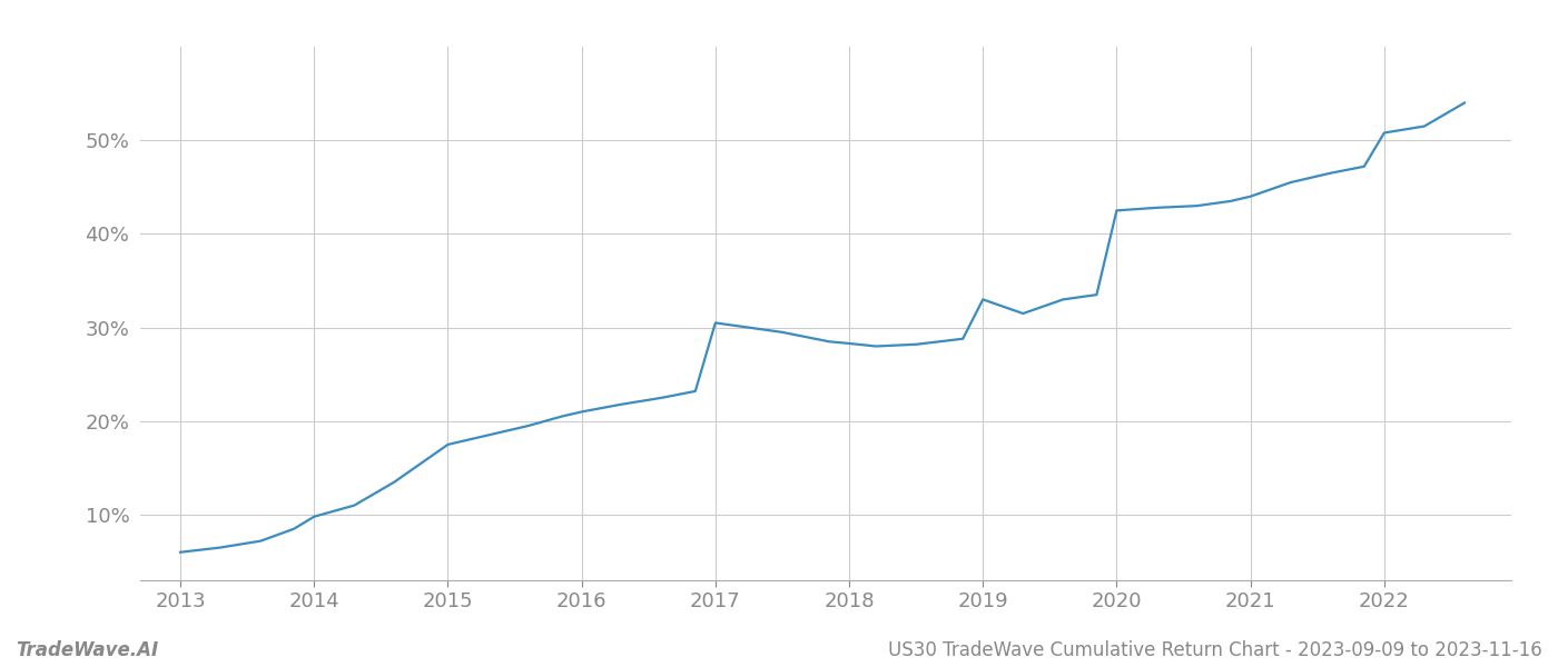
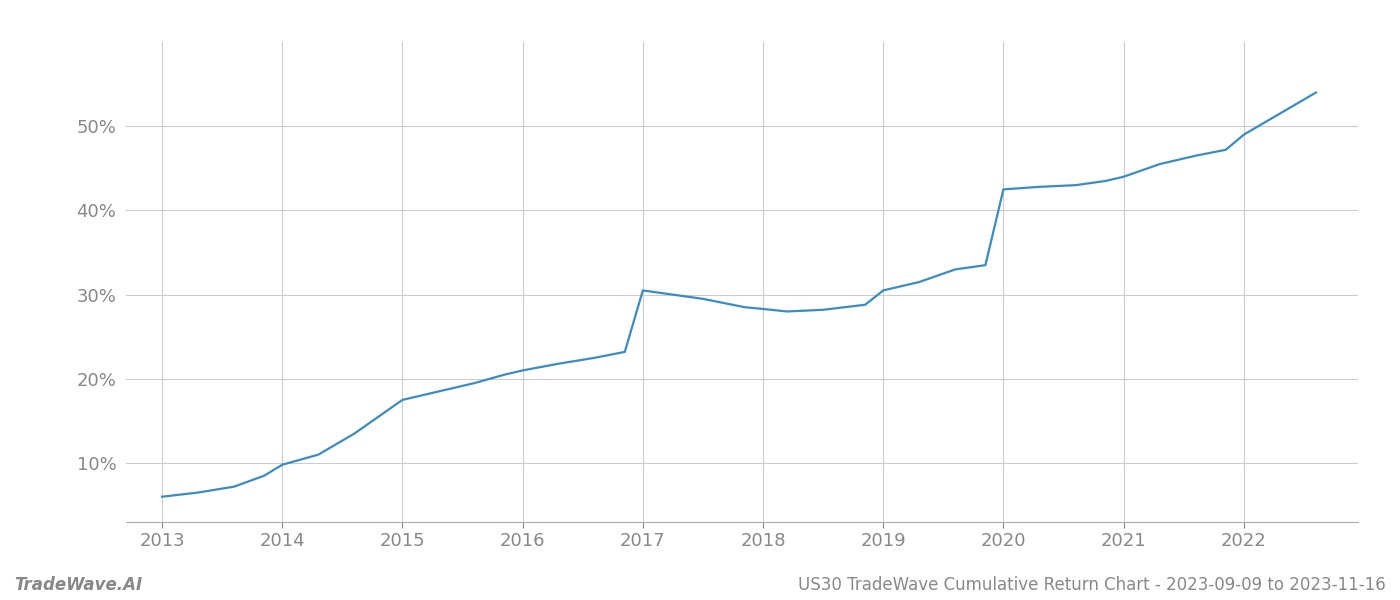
2019: 33.0% -> 30.5%
2022: 50.8% -> 49.0%
